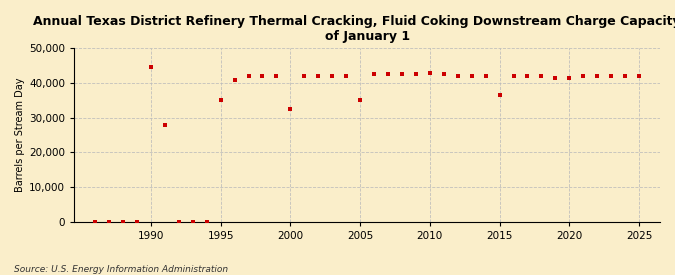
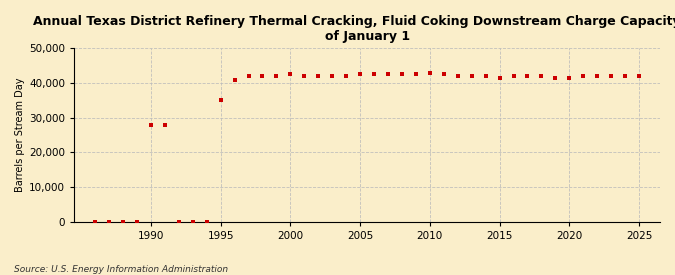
1990: 44,500 -> 28,000
2000: 32,500 -> 42,500
2005: 35,000 -> 42,500
2015: 36,500 -> 41,500
